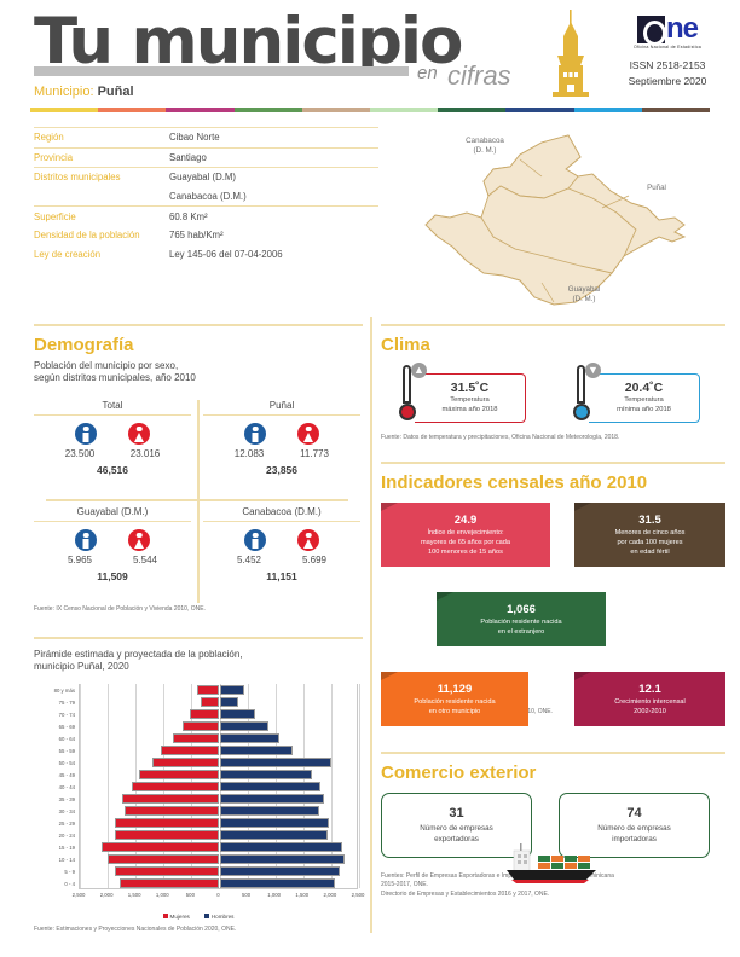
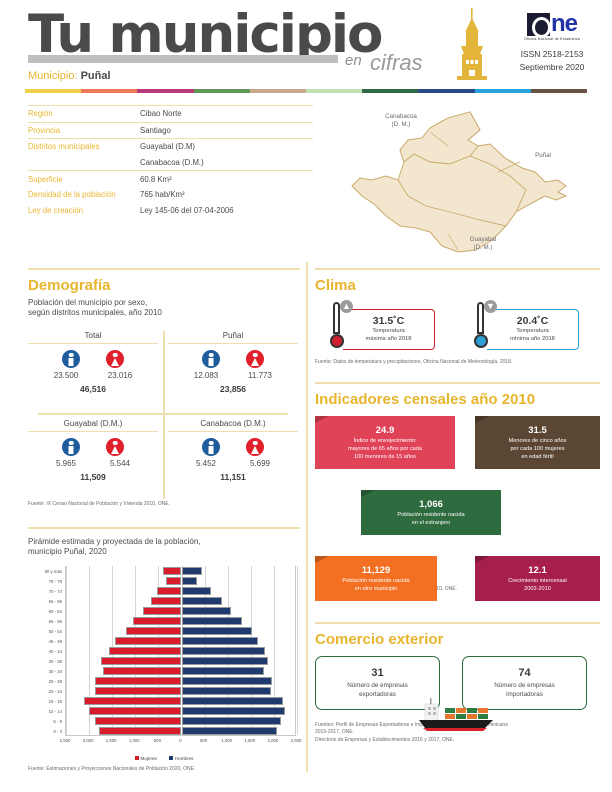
Hombres/50 - 54: 2000 -> 1500
